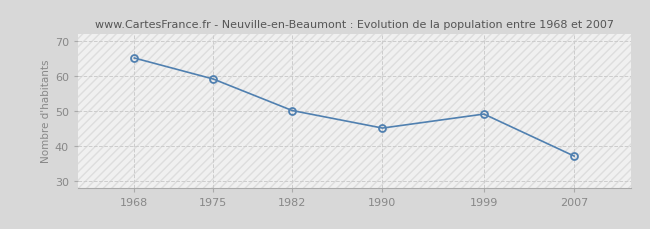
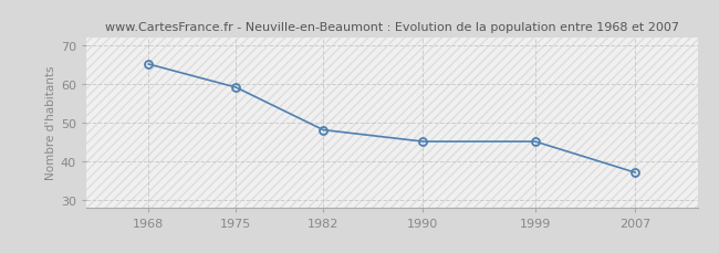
1982: 50 -> 48
1999: 49 -> 45
